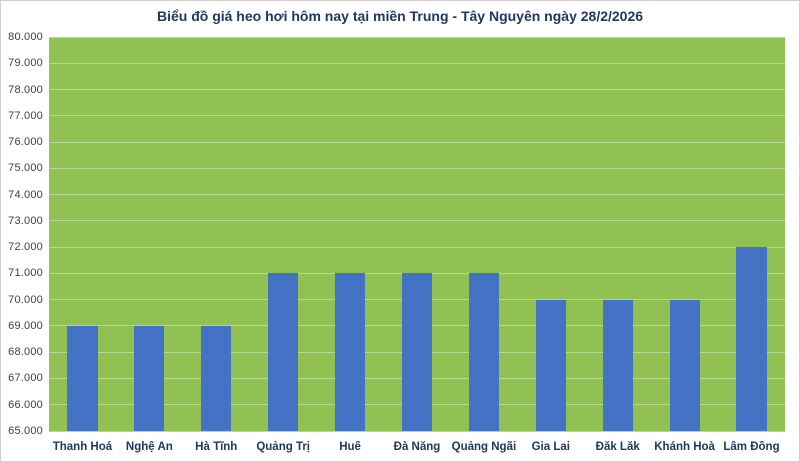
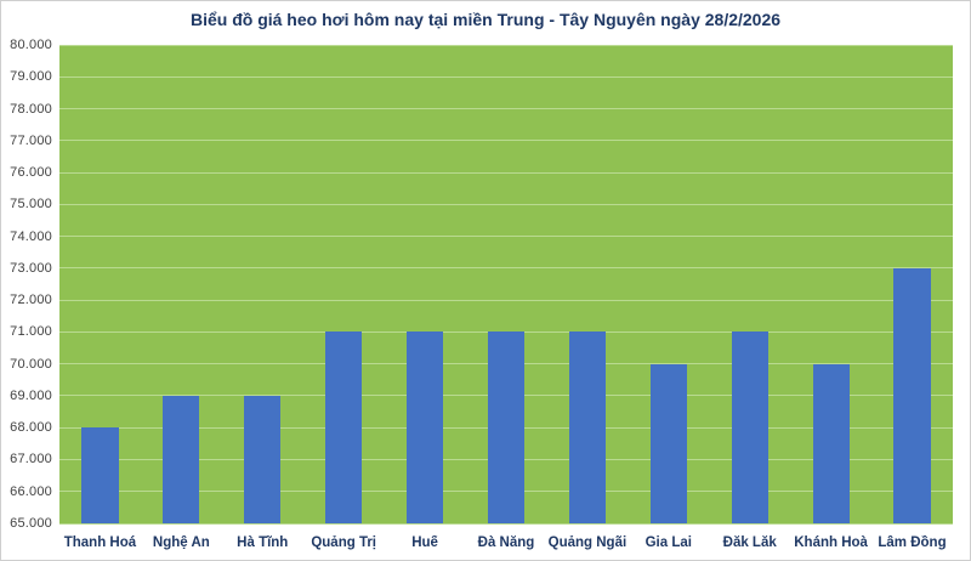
Thanh Hoá: 69000 -> 68000
Đắk Lắk: 70000 -> 71000
Lâm Đồng: 72000 -> 73000
